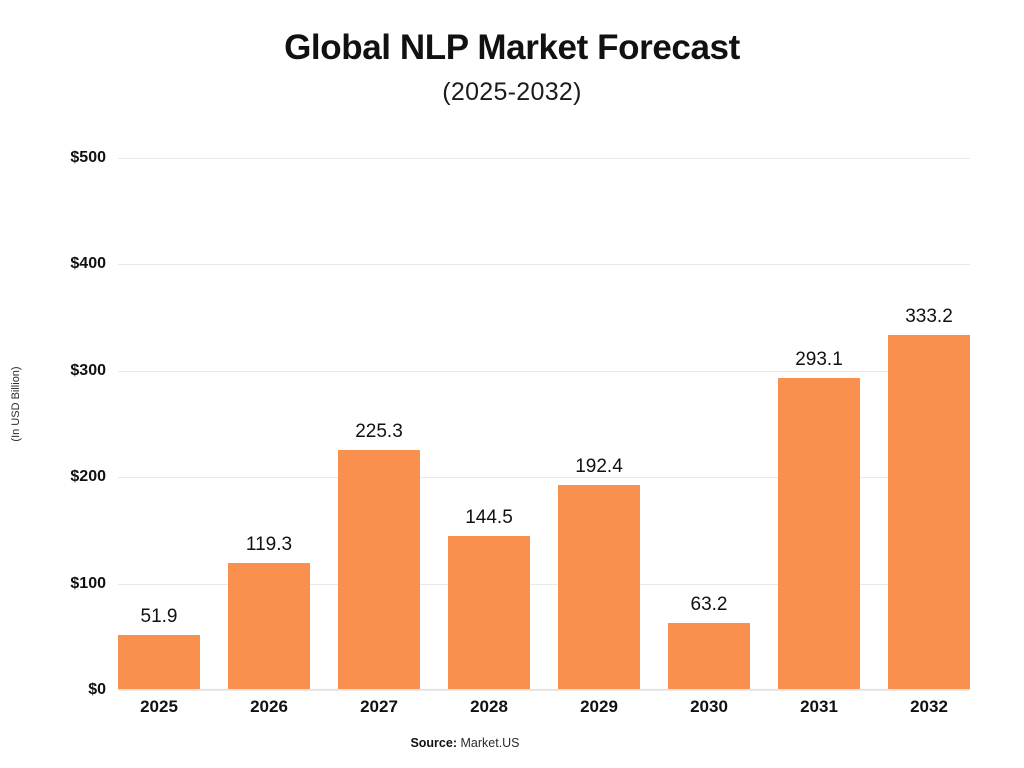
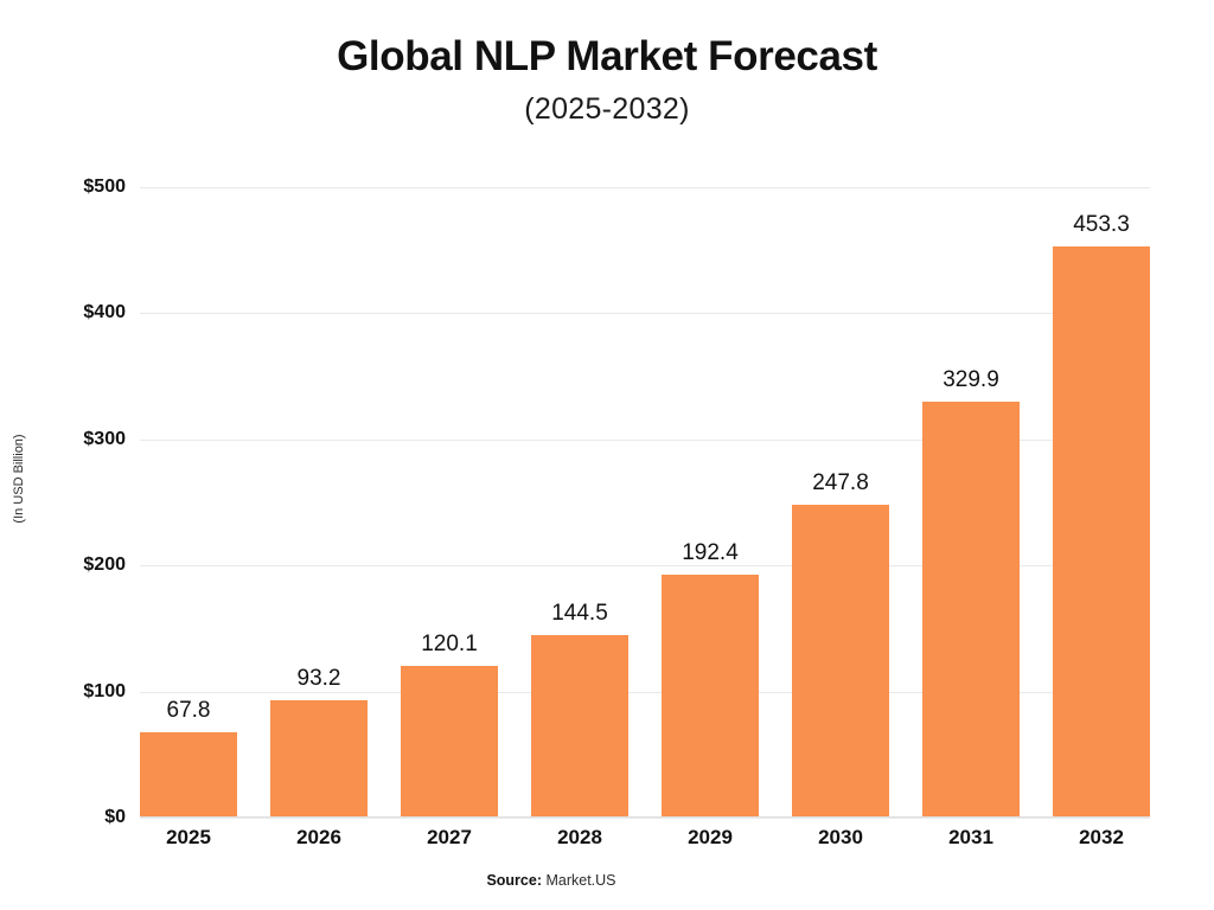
2025: 51.9 -> 67.8
2026: 119.3 -> 93.2
2027: 225.3 -> 120.1
2030: 63.2 -> 247.8
2031: 293.1 -> 329.9
2032: 333.2 -> 453.3
